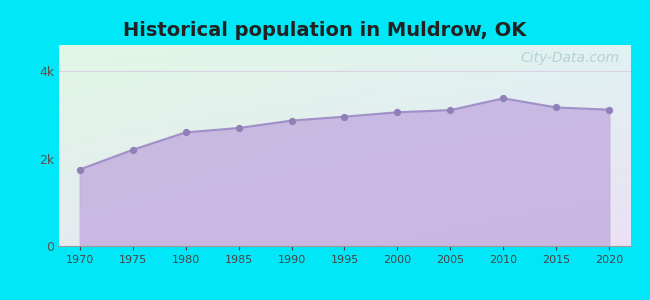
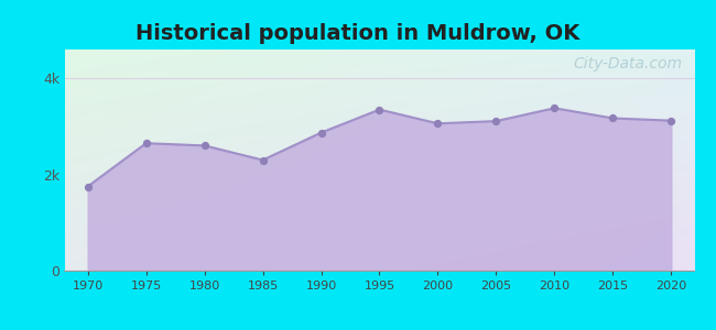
1975: 2.20k -> 2.65k
1985: 2.70k -> 2.30k
1995: 2.96k -> 3.35k
